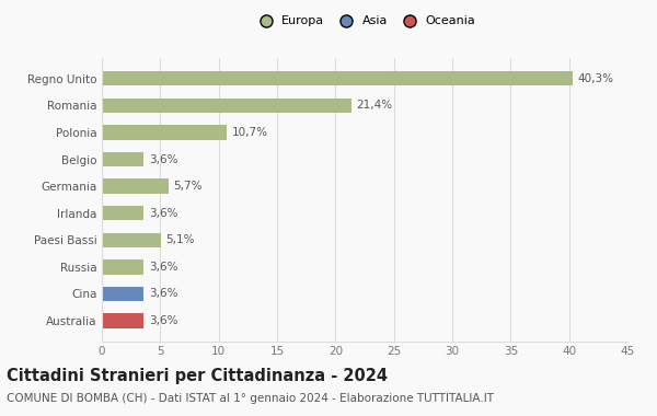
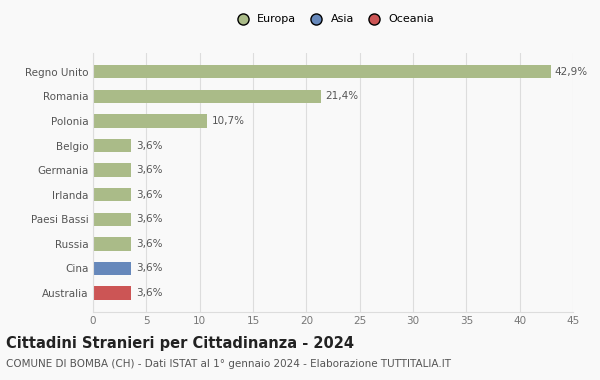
Regno Unito: 40,3% -> 42,9%
Germania: 5,7% -> 3,6%
Paesi Bassi: 5,1% -> 3,6%
